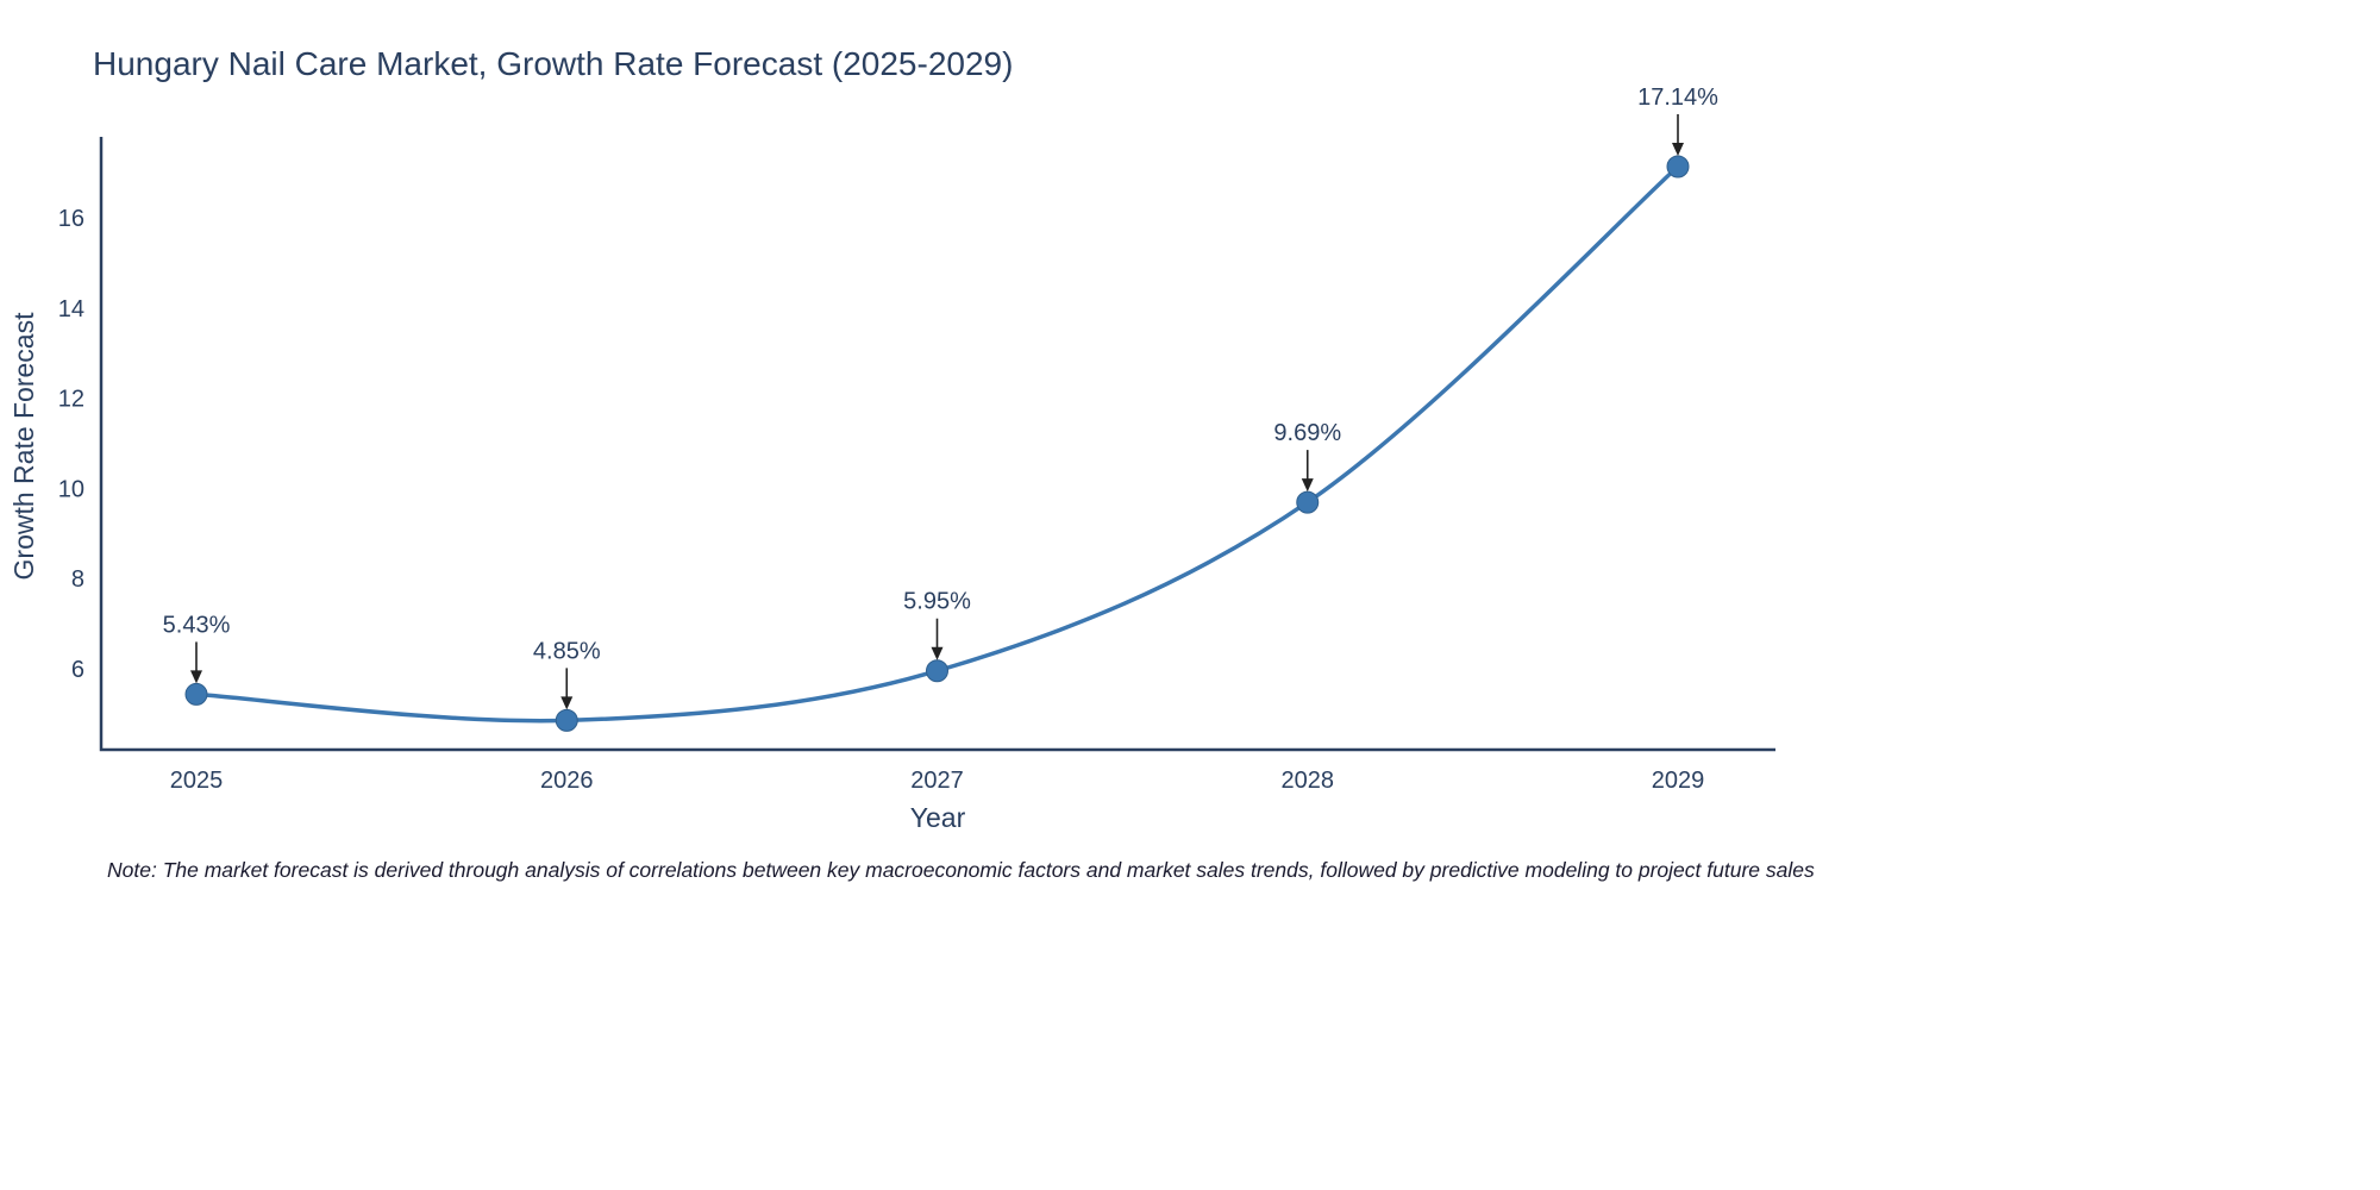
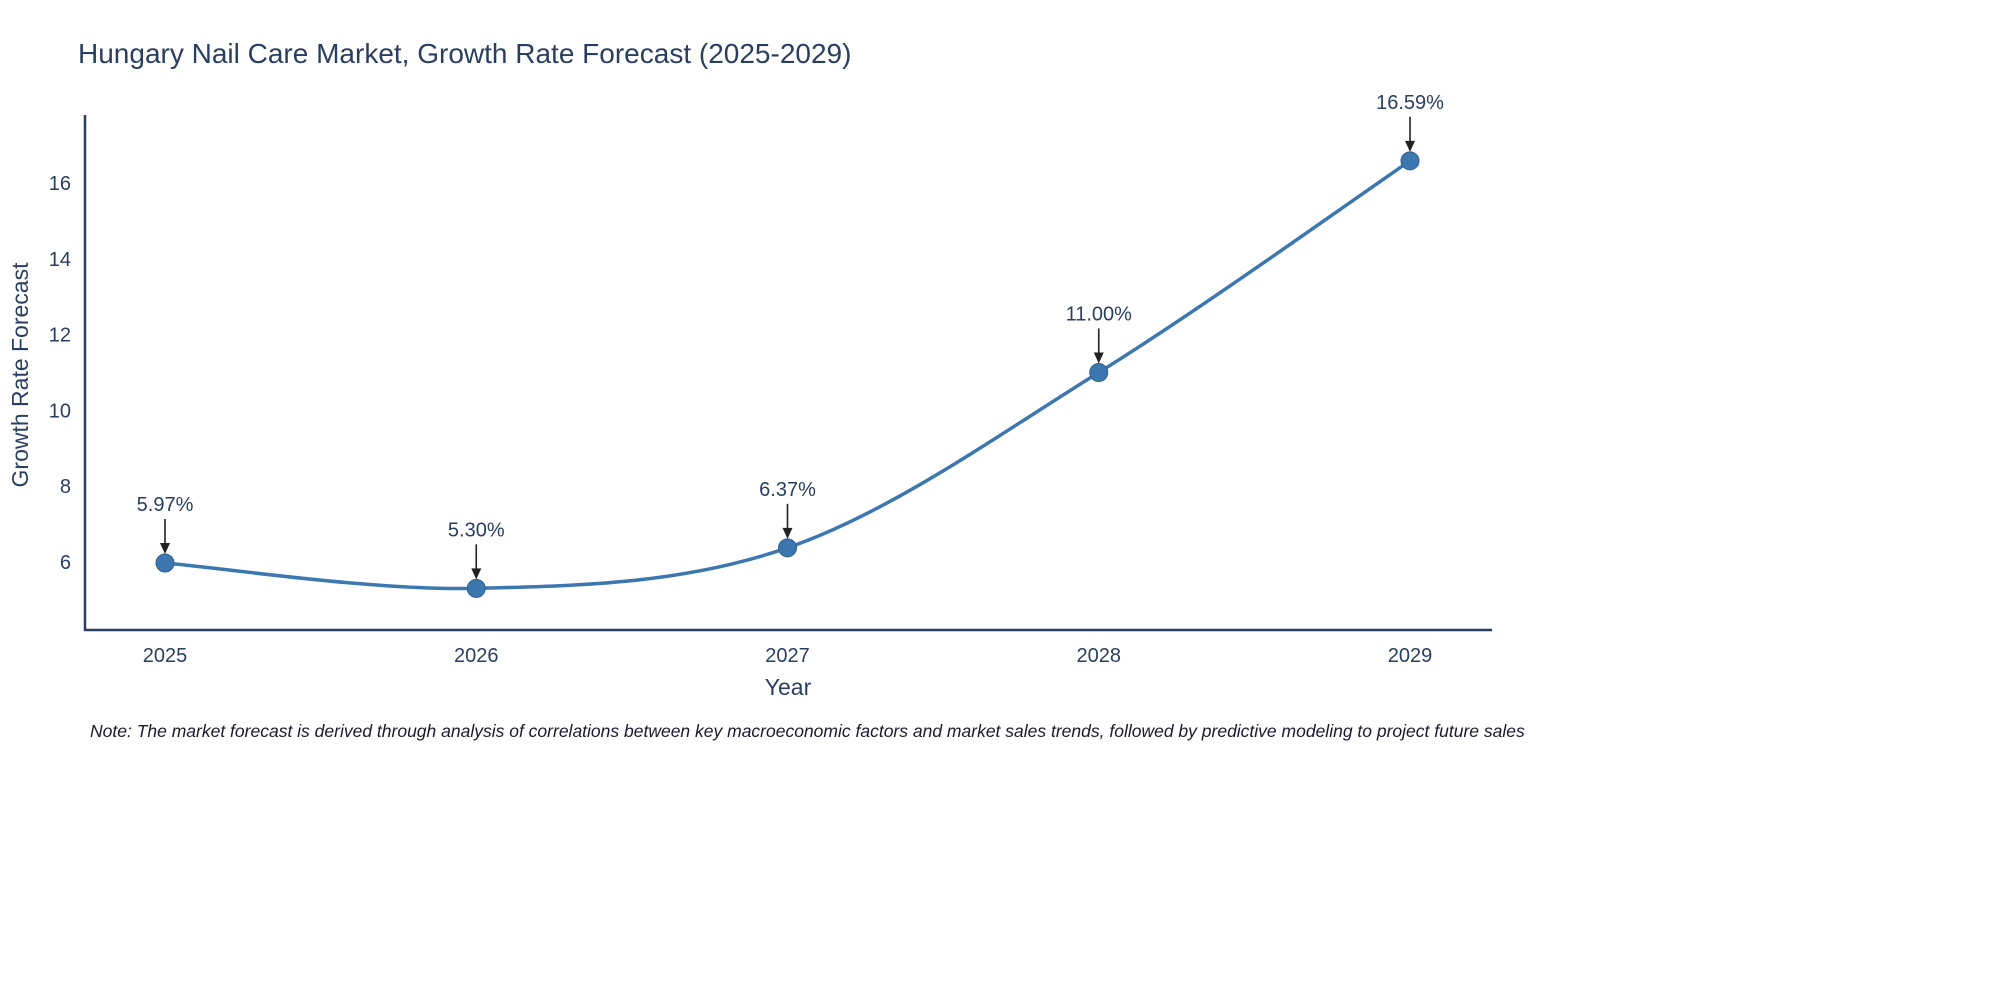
2025: 5.43% -> 5.97%
2026: 4.85% -> 5.30%
2027: 5.95% -> 6.37%
2028: 9.69% -> 11.00%
2029: 17.14% -> 16.59%
